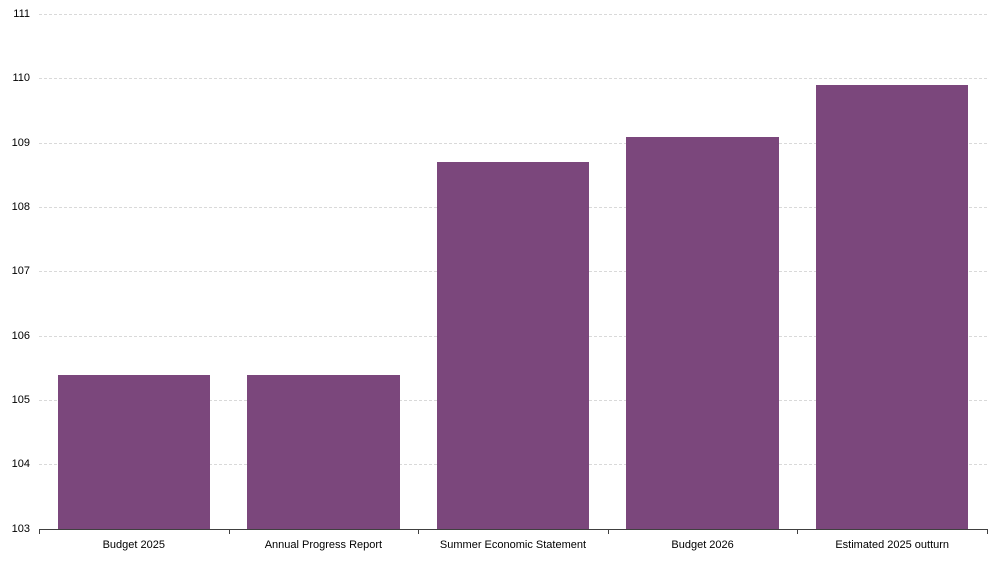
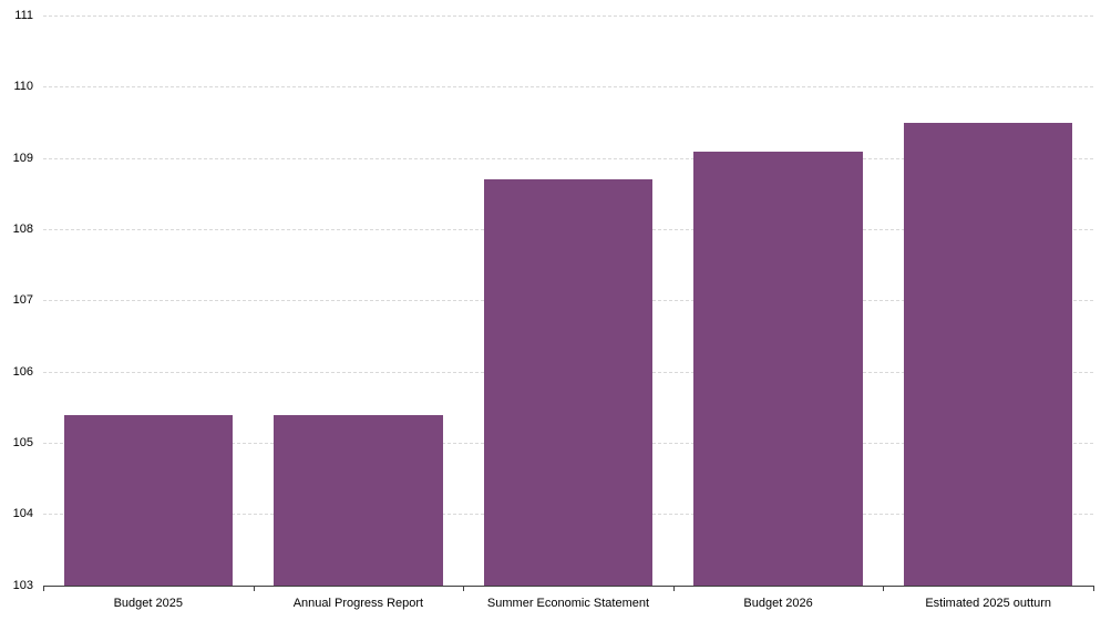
Estimated 2025 outturn: 109.9 -> 109.5
